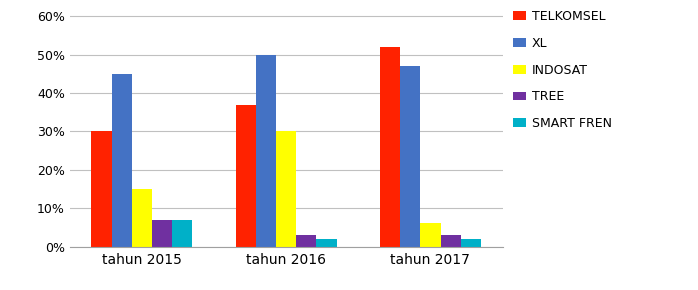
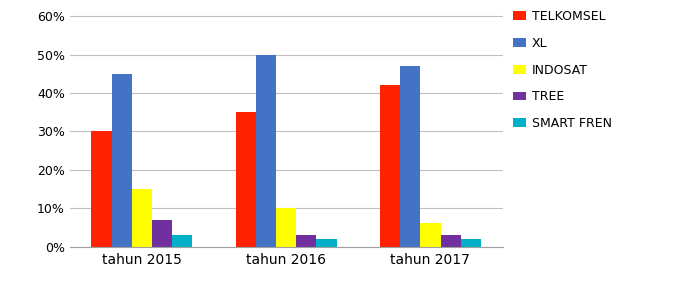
SMART FREN/tahun 2015: 7% -> 3%
TELKOMSEL/tahun 2016: 37% -> 35%
INDOSAT/tahun 2016: 30% -> 10%
TELKOMSEL/tahun 2017: 52% -> 42%
